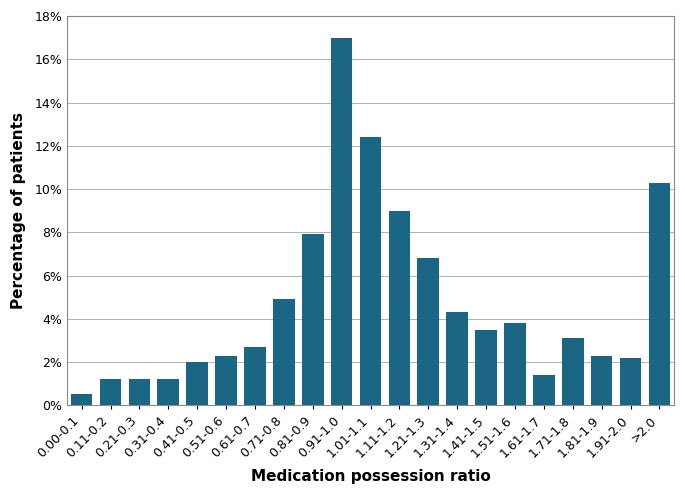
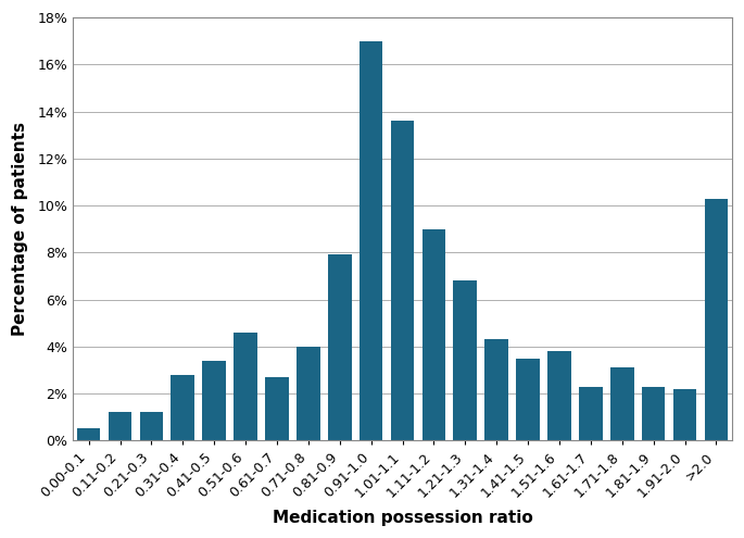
0.31-0.4: 1.2% -> 2.8%
0.41-0.5: 2.0% -> 3.4%
0.51-0.6: 2.3% -> 4.6%
0.71-0.8: 4.9% -> 4.0%
1.01-1.1: 12.4% -> 13.6%
1.61-1.7: 1.4% -> 2.3%
